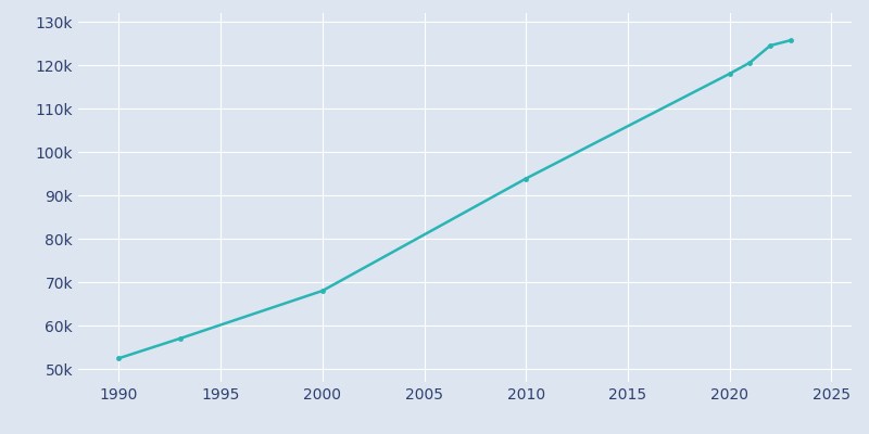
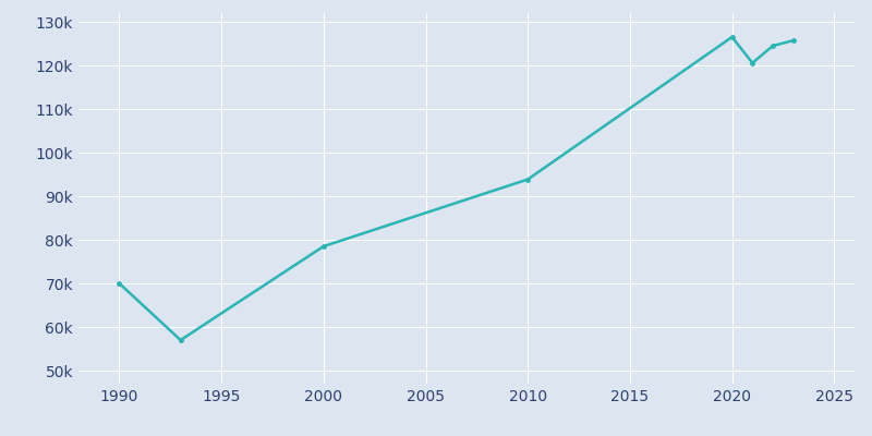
1990: 52.5k -> 70.0k
2000: 68.0k -> 78.5k
2020: 118.0k -> 126.5k
